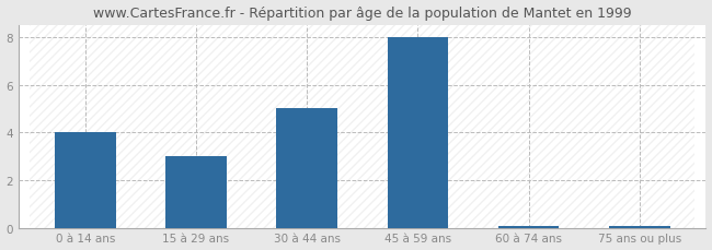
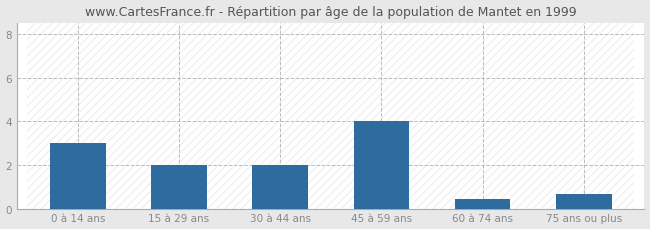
0 à 14 ans: 4.00 -> 3.00
15 à 29 ans: 3.00 -> 2.00
30 à 44 ans: 5.00 -> 2.00
45 à 59 ans: 8.00 -> 4.00
60 à 74 ans: 0.08 -> 0.45
75 ans ou plus: 0.08 -> 0.65
